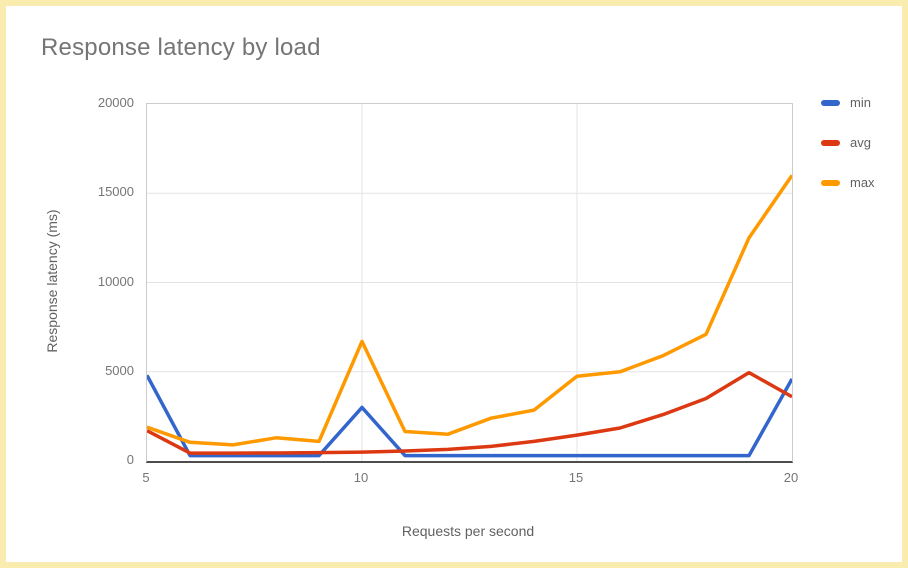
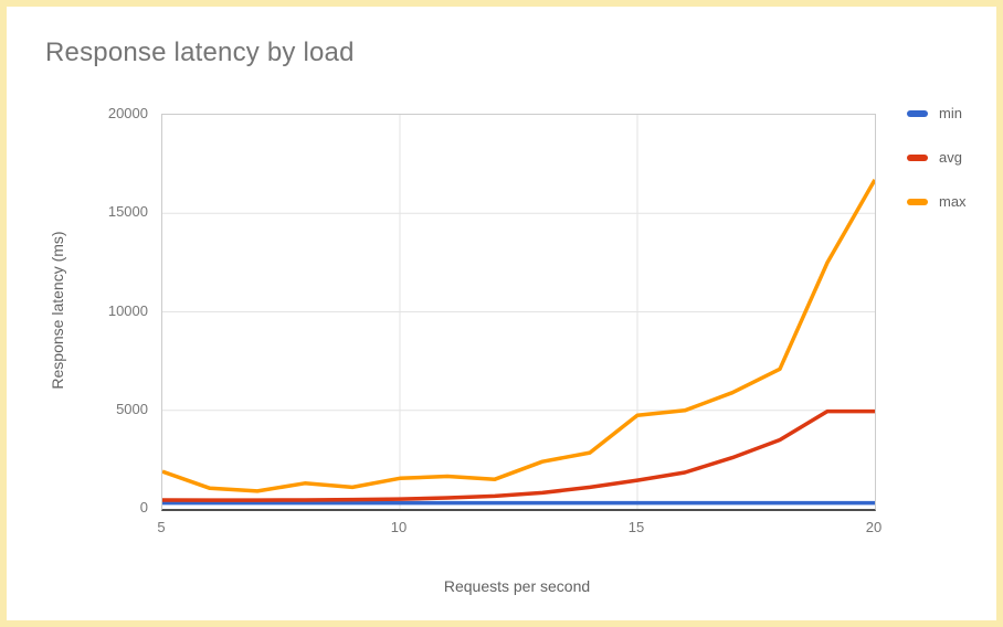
min/5: 4800 -> 300
avg/5: 1700 -> 400
min/10: 3000 -> 300
max/10: 6700 -> 1600
min/20: 4600 -> 300
avg/20: 3600 -> 5000
max/20: 16000 -> 16700
